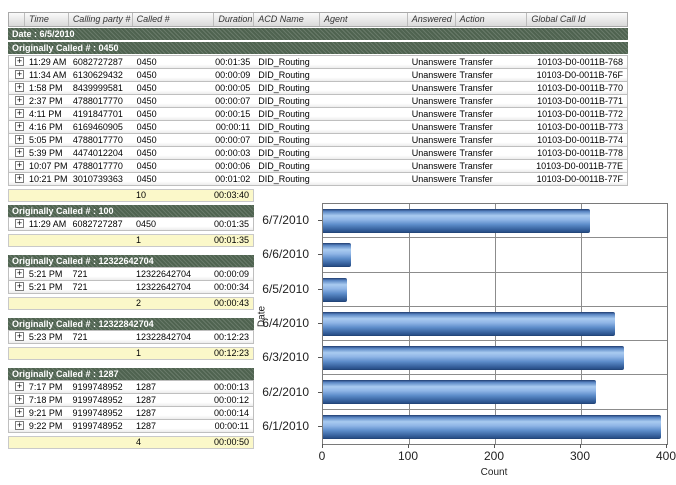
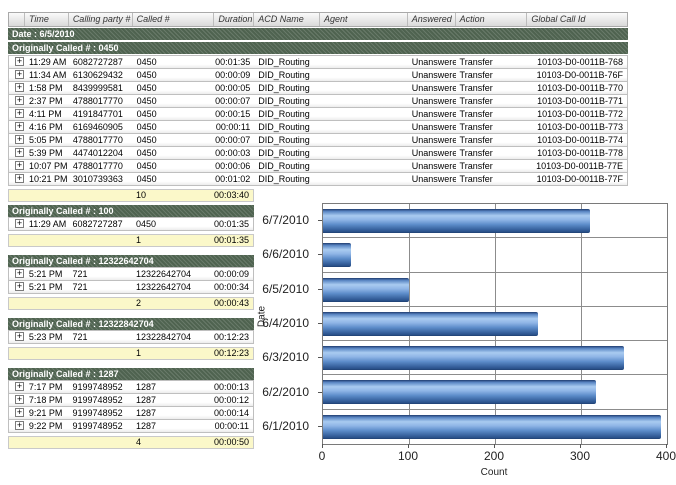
6/5/2010: 30 -> 100
6/4/2010: 340 -> 250
